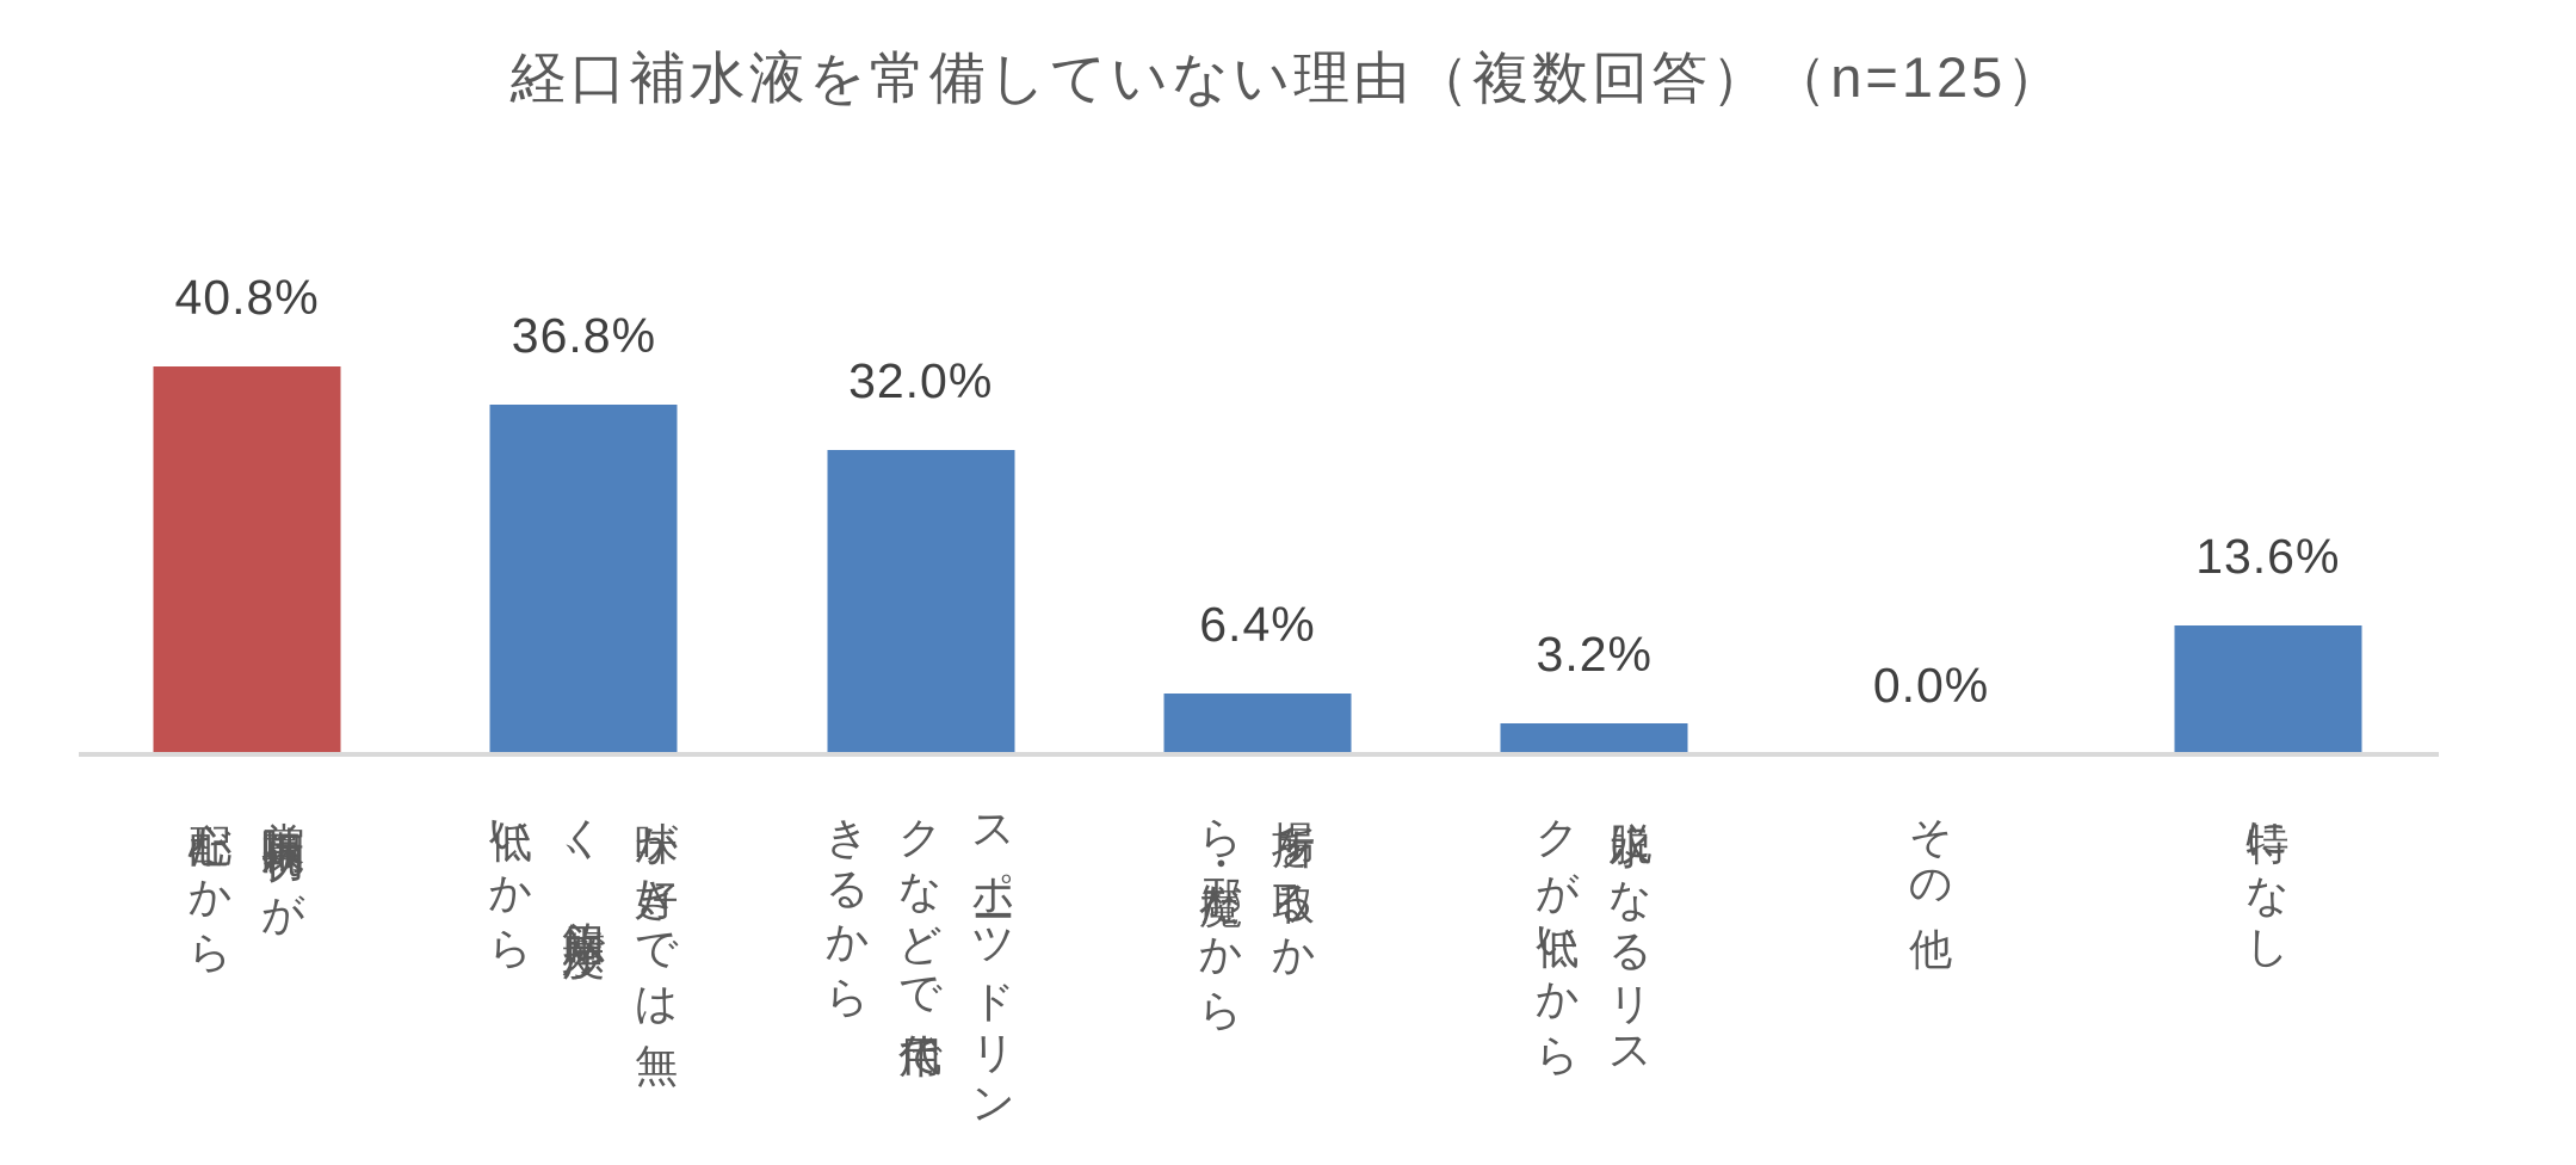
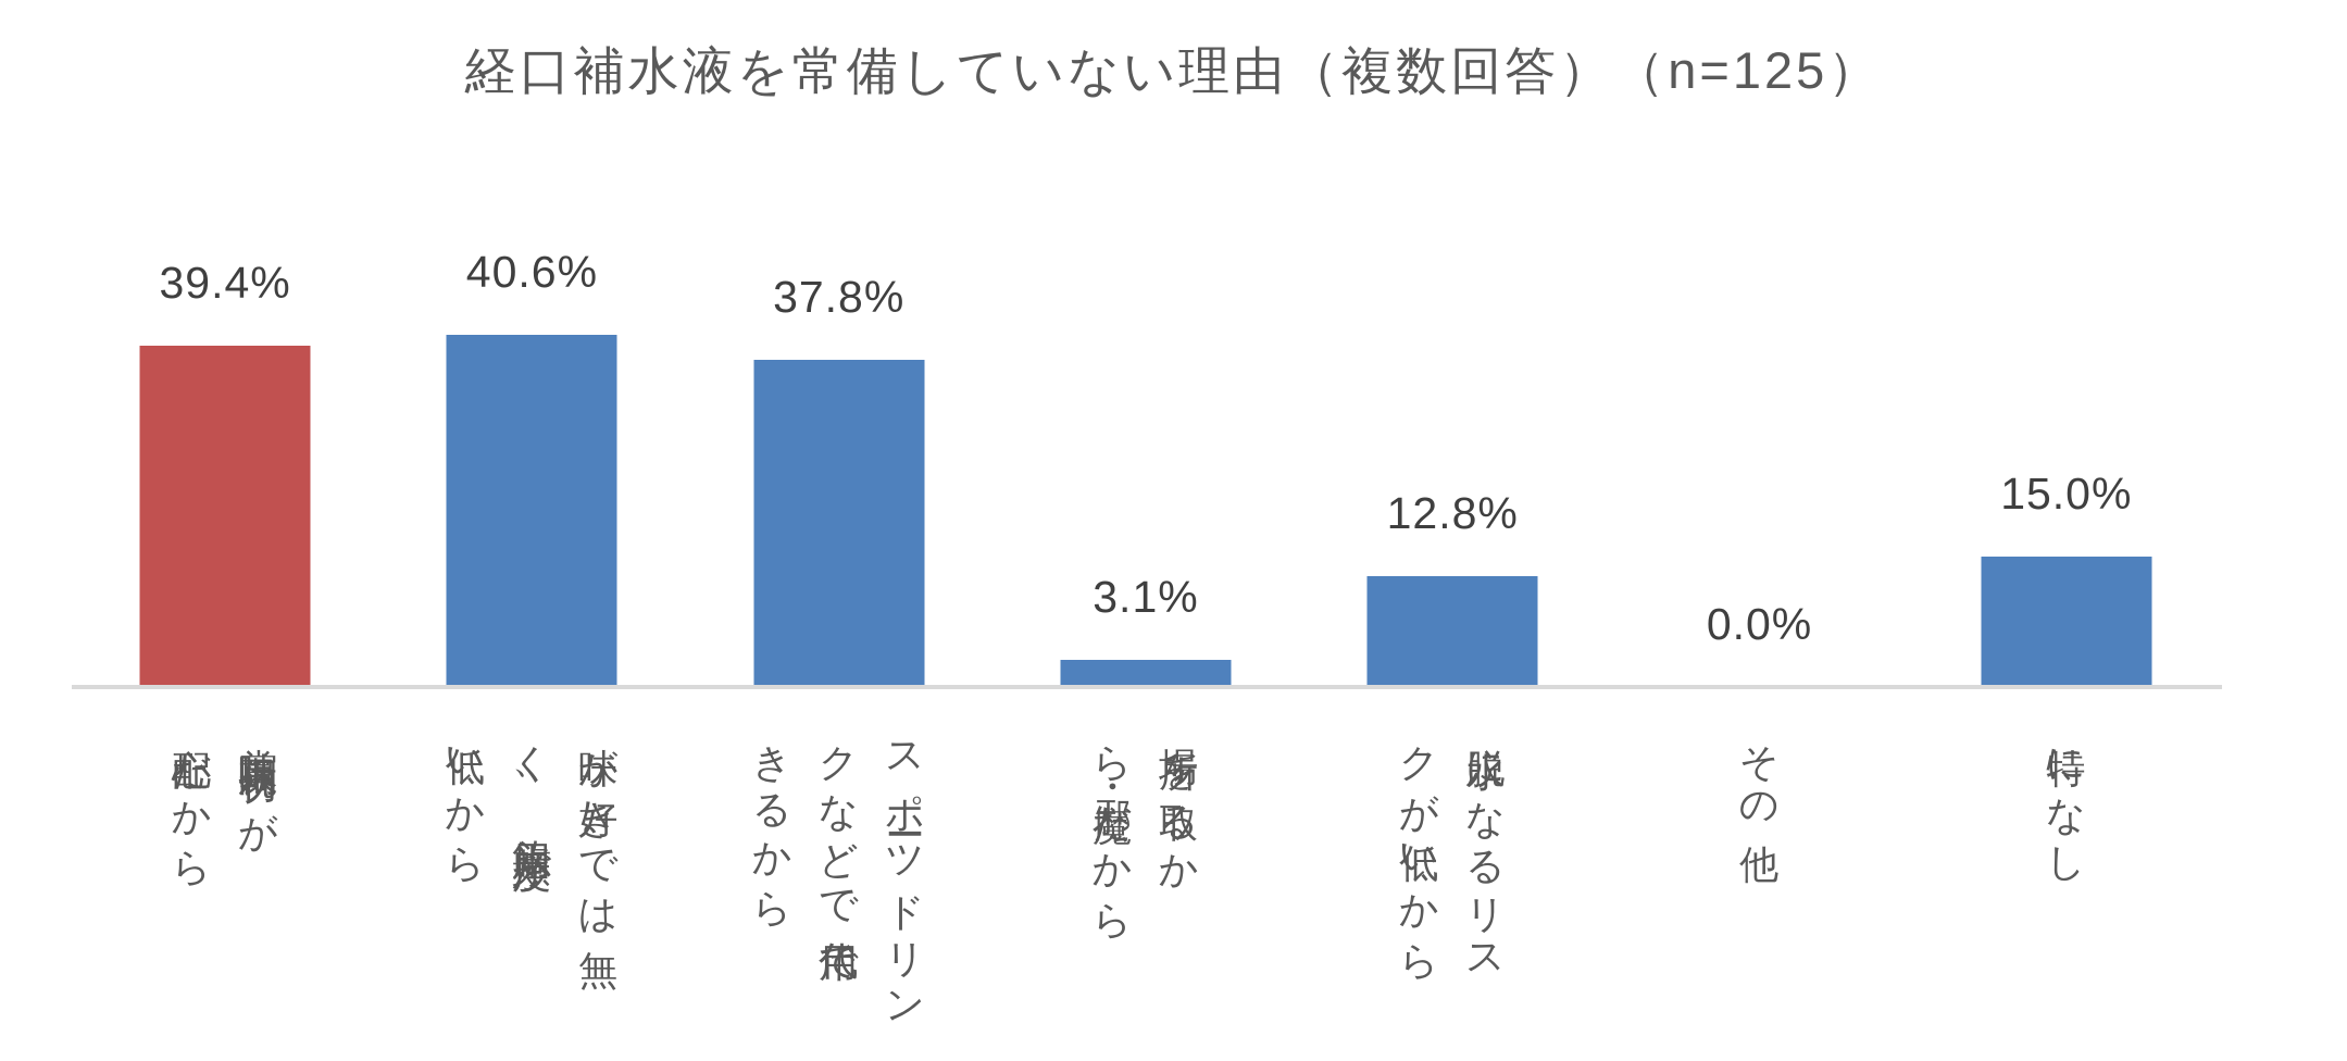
賞味期限切れが心配だから: 40.8% -> 39.4%
味が好きでは無く、飲用頻度が低いから: 36.8% -> 40.6%
スポーツドリンクなどで代用できるから: 32.0% -> 37.8%
場所を取るから・邪魔だから: 6.4% -> 3.1%
脱水になるリスクが低いから: 3.2% -> 12.8%
特になし: 13.6% -> 15.0%
